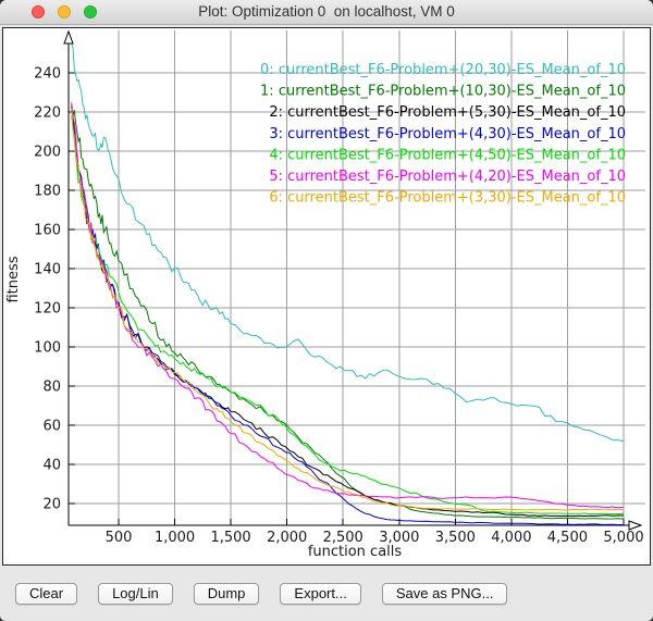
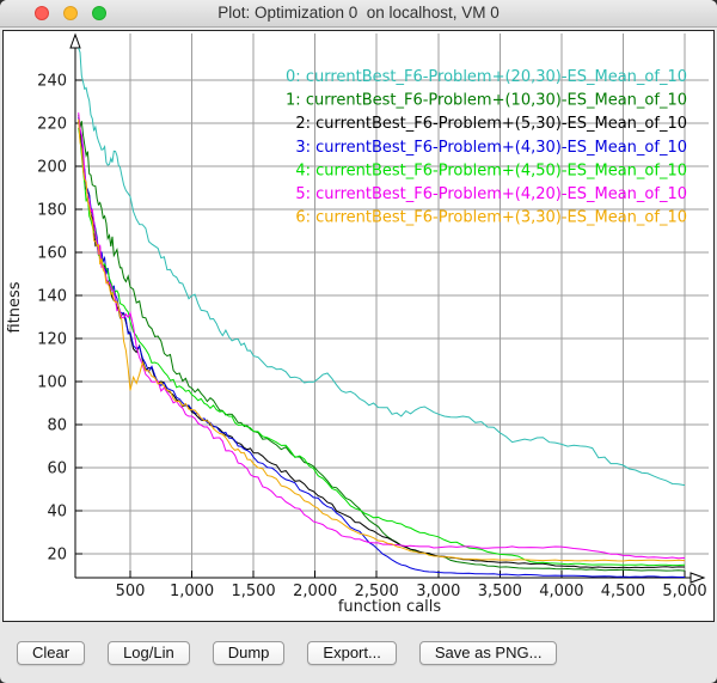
5: currentBest_F6-Problem+(4,20)-ES_Mean_of_10/500: 121 -> 132
6: currentBest_F6-Problem+(3,30)-ES_Mean_of_10/500: 120 -> 96
